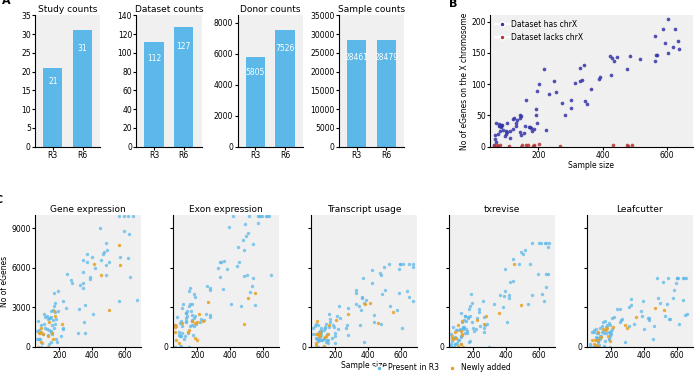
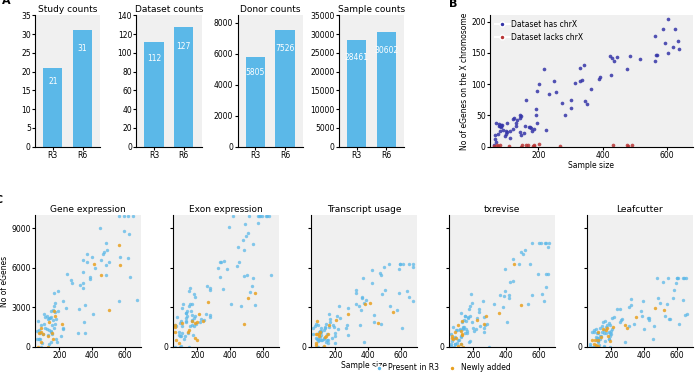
Sample counts/R6: 28479 -> 30602
